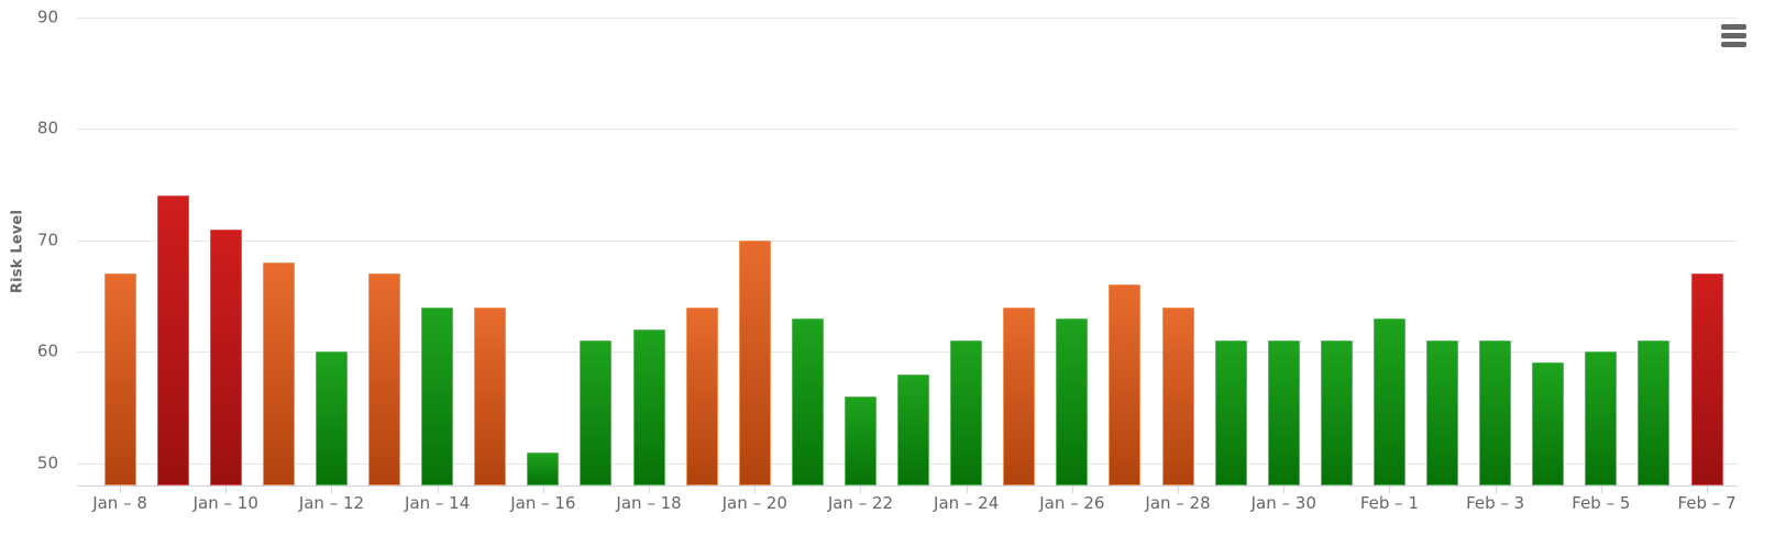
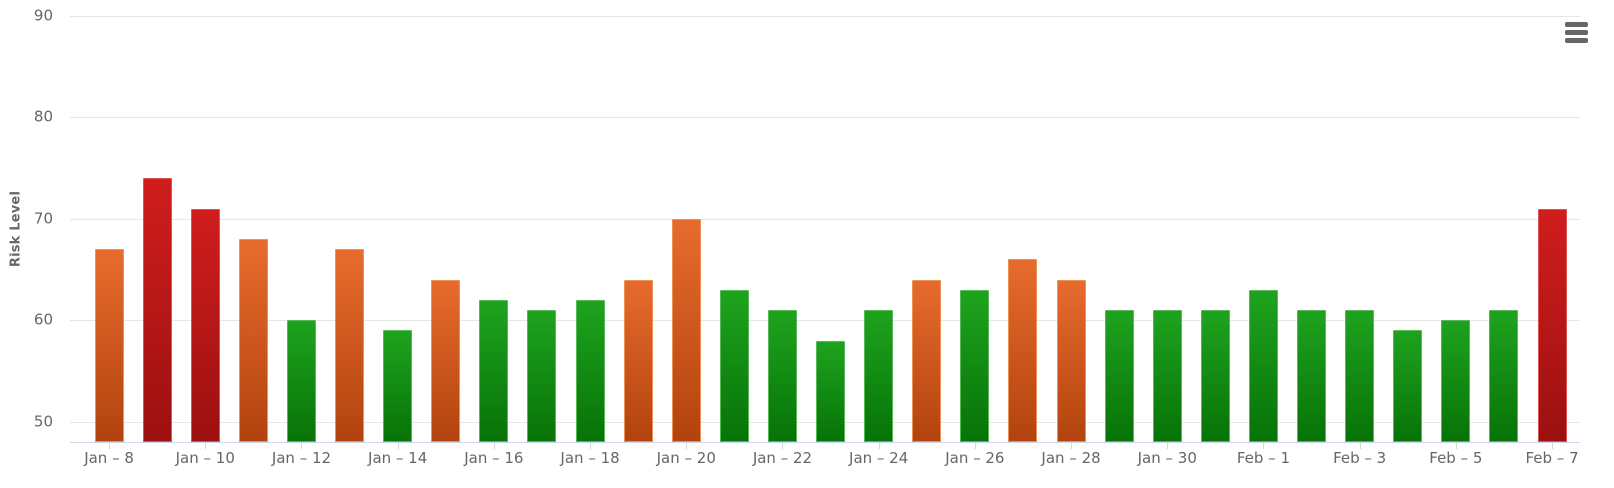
Jan – 14: 64 -> 59
Jan – 16: 51 -> 62
Jan – 22: 56 -> 61
Feb – 7: 67 -> 71
